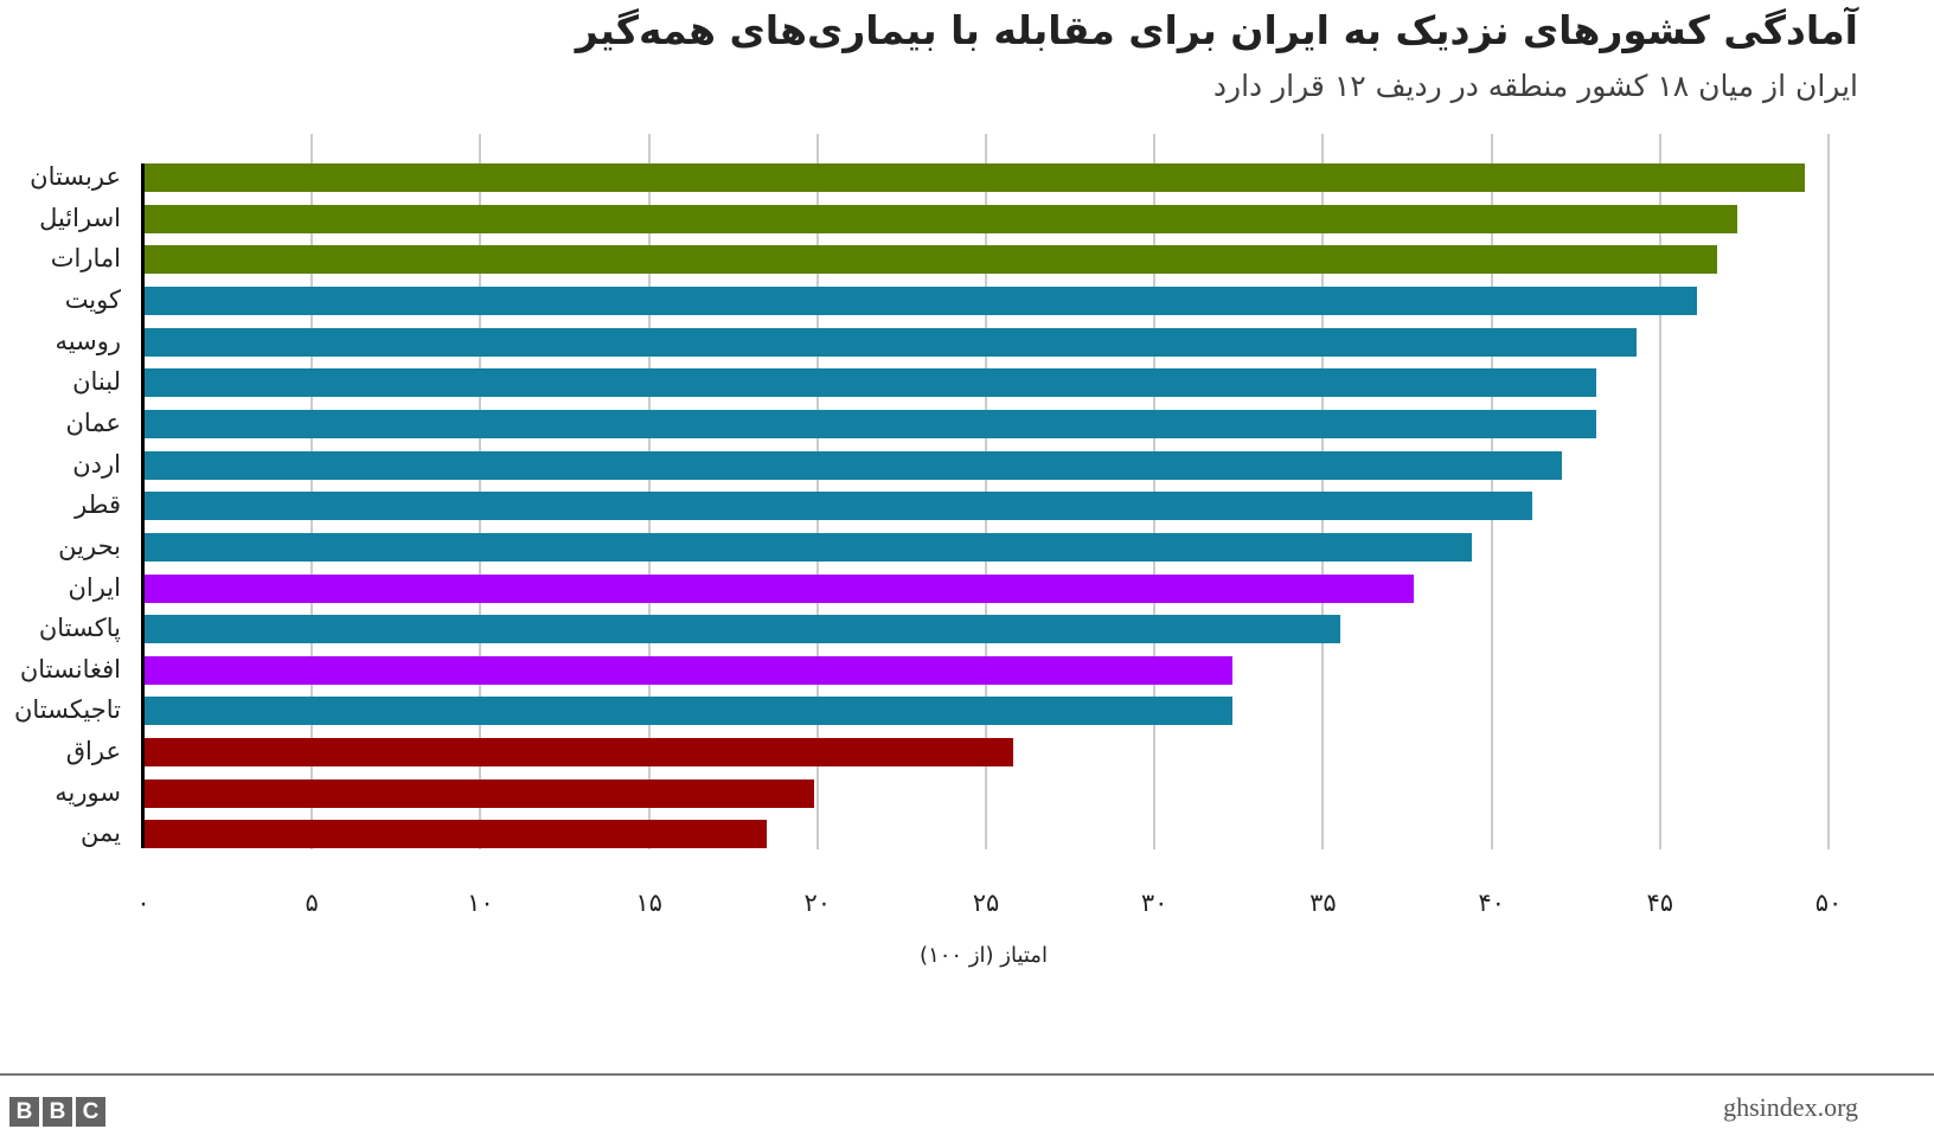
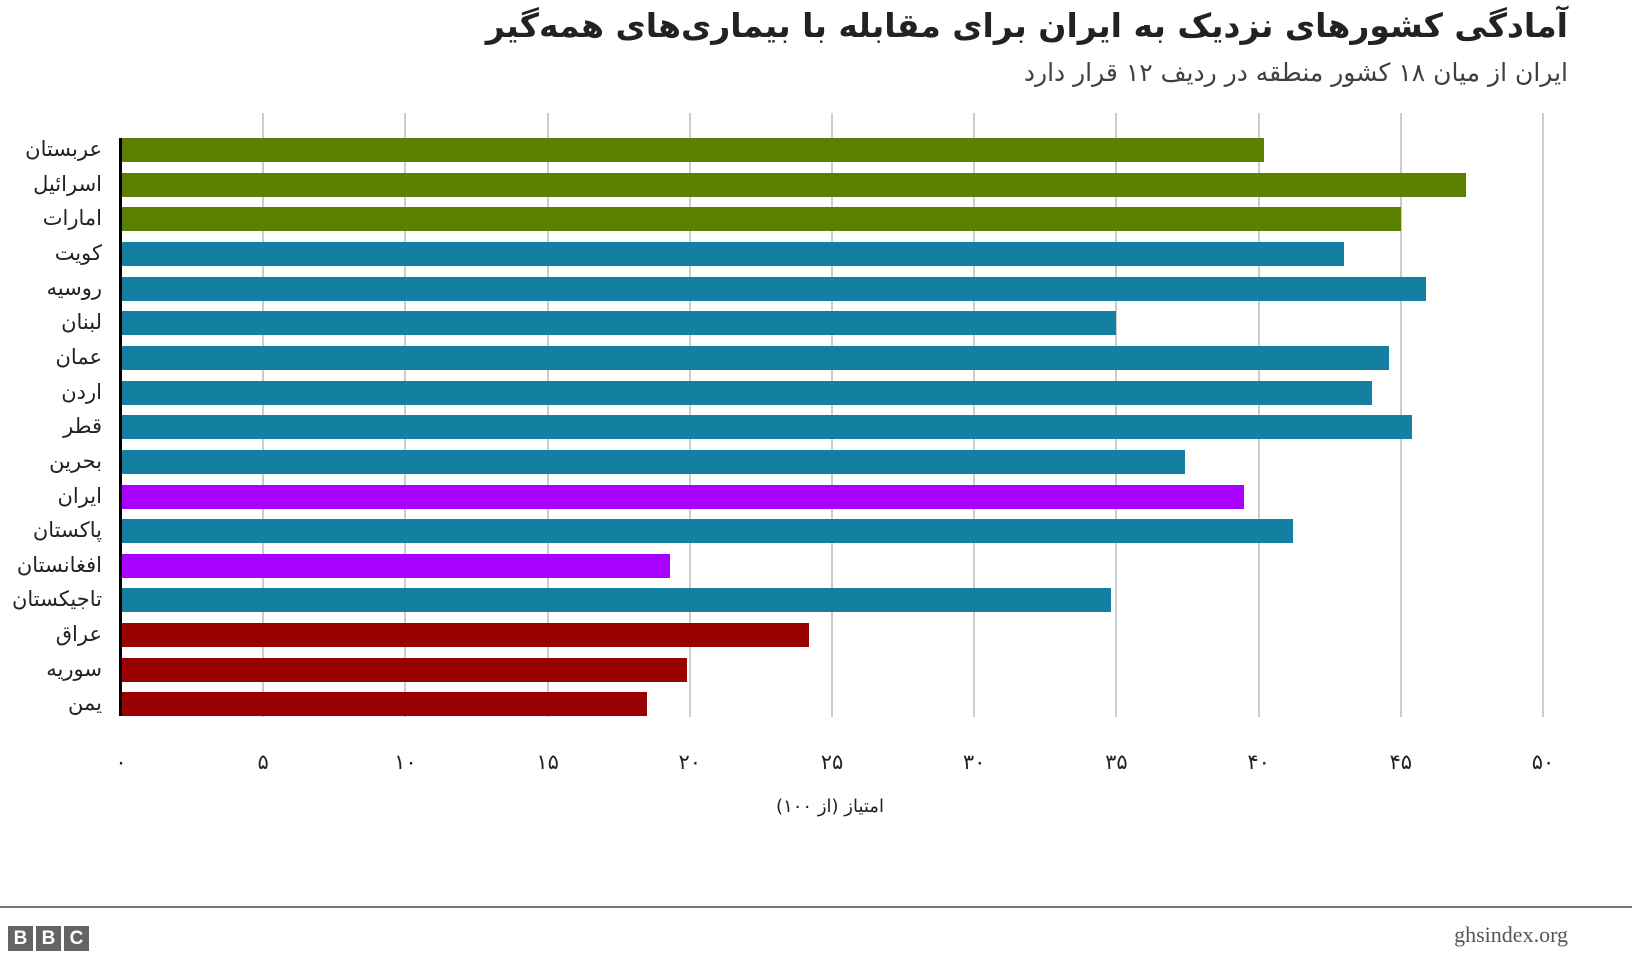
عربستان: 49.3 -> 40.2
امارات: 46.7 -> 45.0
کویت: 46.1 -> 43.0
روسیه: 44.3 -> 45.9
لبنان: 43.1 -> 35.0
عمان: 43.1 -> 44.6
اردن: 42.1 -> 44.0
قطر: 41.2 -> 45.4
بحرین: 39.4 -> 37.4
ایران: 37.7 -> 39.5
پاکستان: 35.5 -> 41.2
افغانستان: 32.3 -> 19.3
تاجیکستان: 32.3 -> 34.8
عراق: 25.8 -> 24.2
